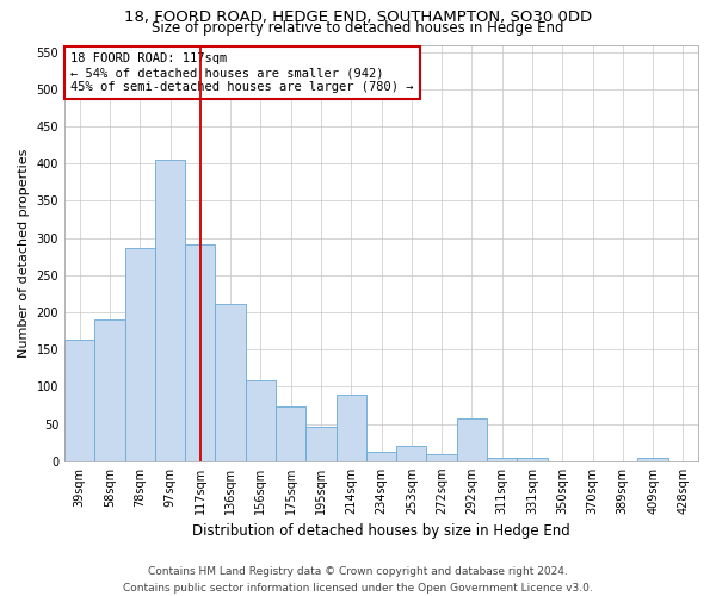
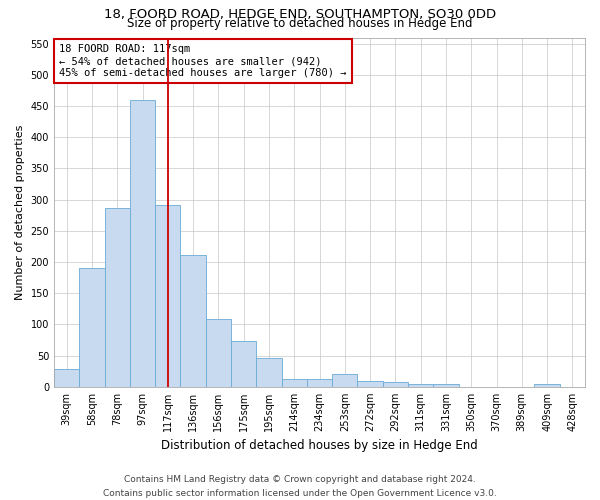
39sqm: 164 -> 28
97sqm: 406 -> 460
214sqm: 90 -> 12
292sqm: 58 -> 7
